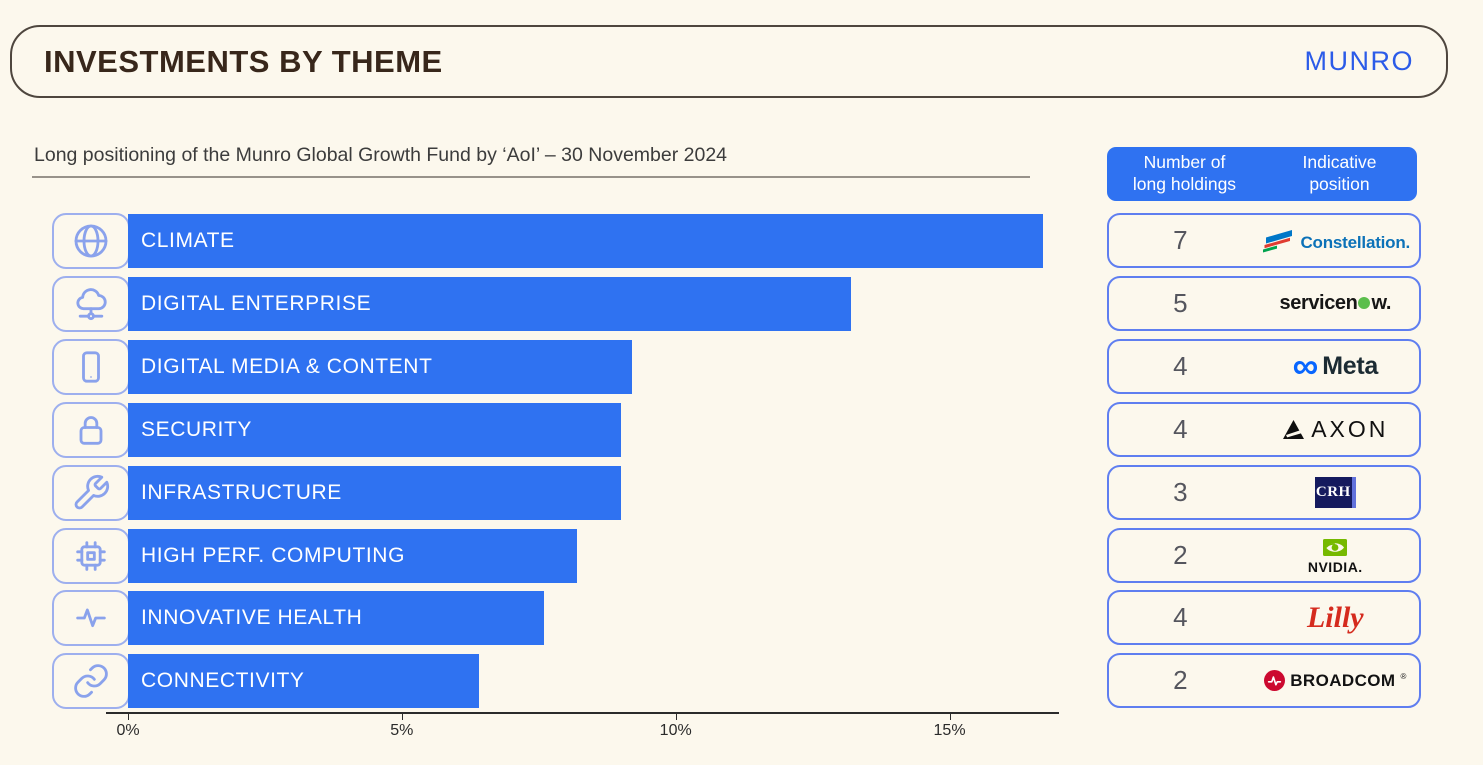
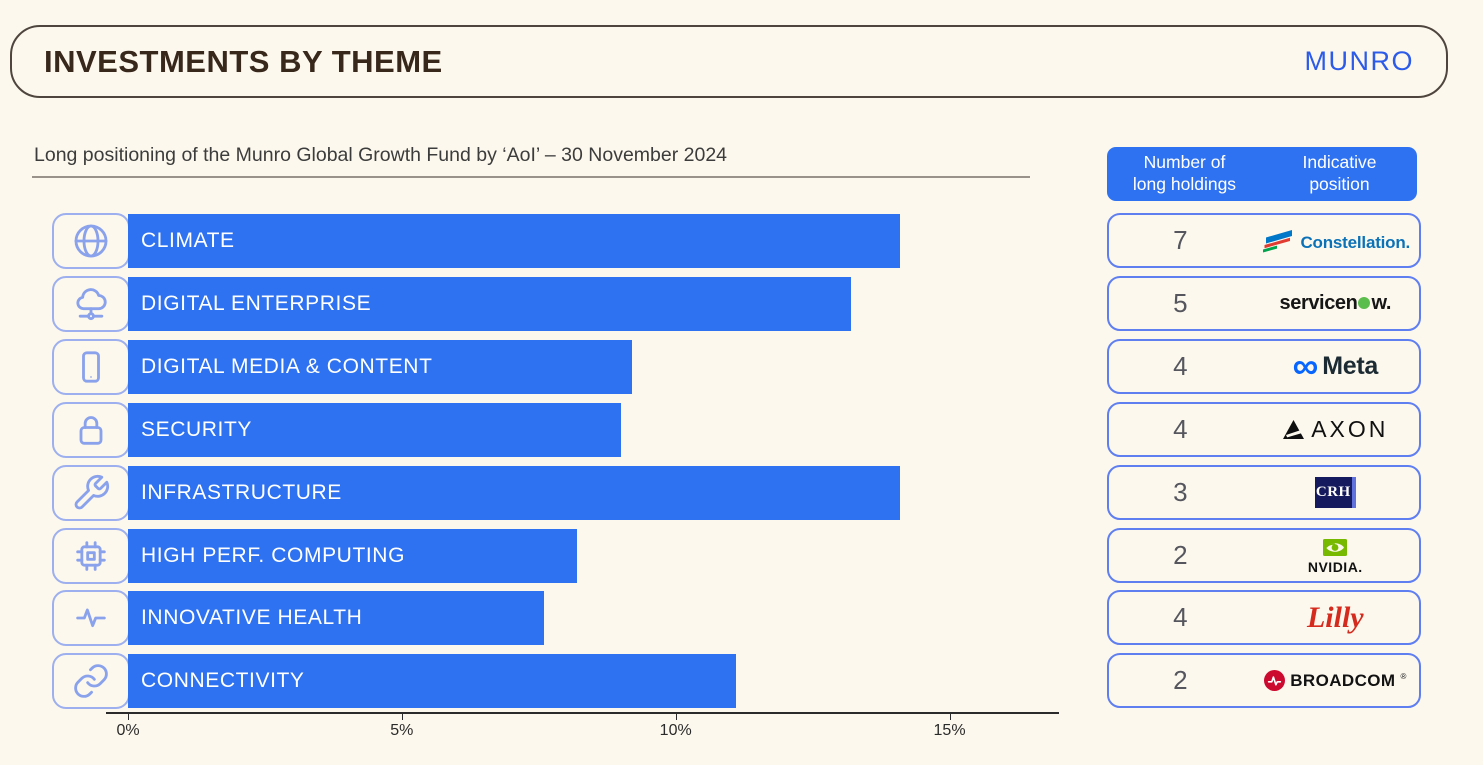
CLIMATE: 16.7% -> 14.1%
INFRASTRUCTURE: 9.0% -> 14.1%
CONNECTIVITY: 6.4% -> 11.1%
